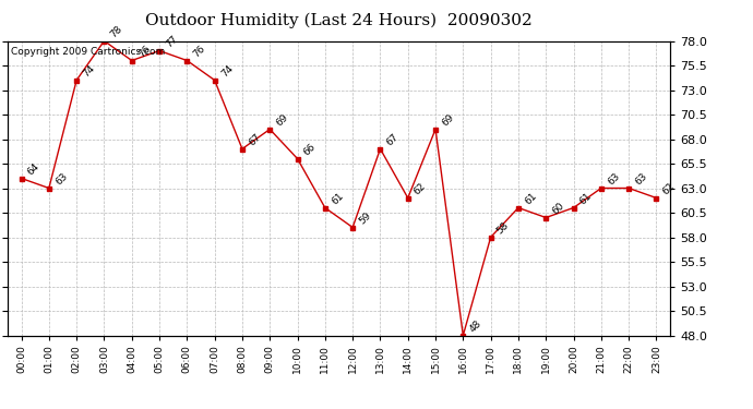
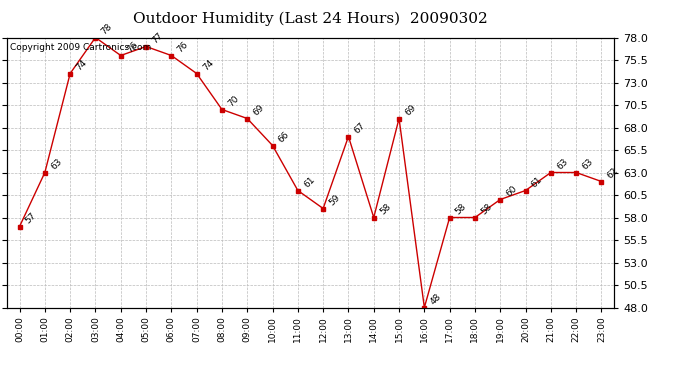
00:00: 64 -> 57
08:00: 67 -> 70
14:00: 62 -> 58
18:00: 61 -> 58
